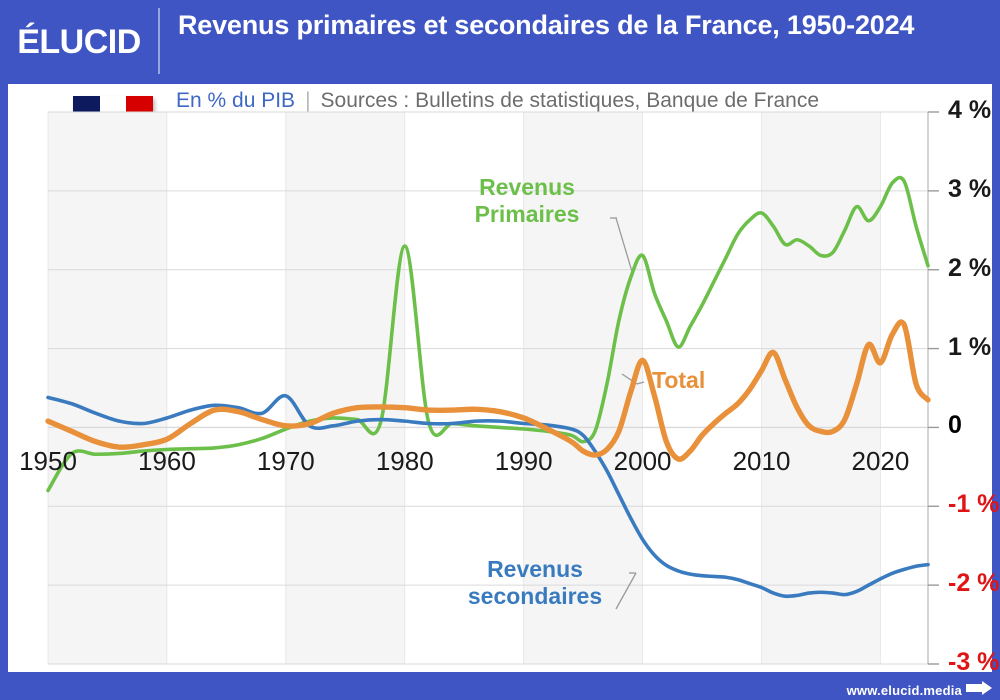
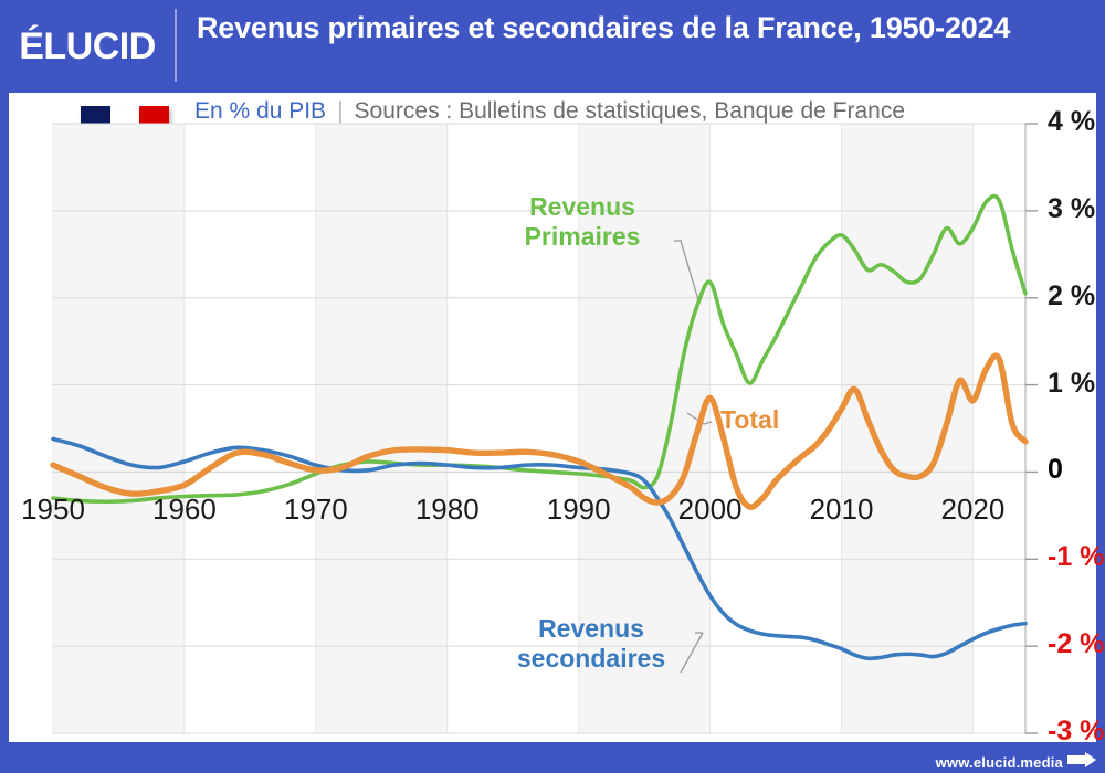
Revenus Primaires/1950: -0.8% -> -0.3%
Revenus secondaires/1970: 0.4% -> 0.1%
Revenus Primaires/1980: 2.3% -> 0.1%
